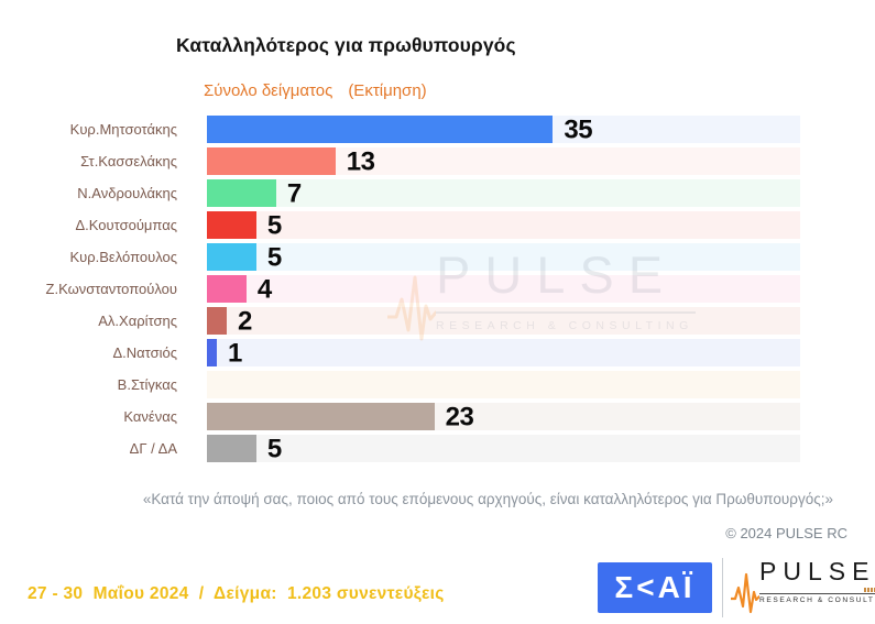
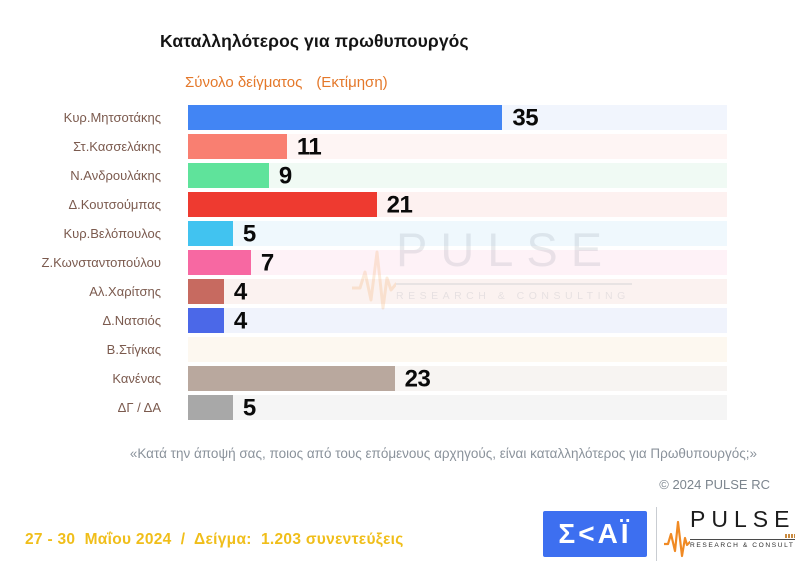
Στ.Κασσελάκης: 13 -> 11
Ν.Ανδρουλάκης: 7 -> 9
Δ.Κουτσούμπας: 5 -> 21
Ζ.Κωνσταντοπούλου: 4 -> 7
Αλ.Χαρίτσης: 2 -> 4
Δ.Νατσιός: 1 -> 4
